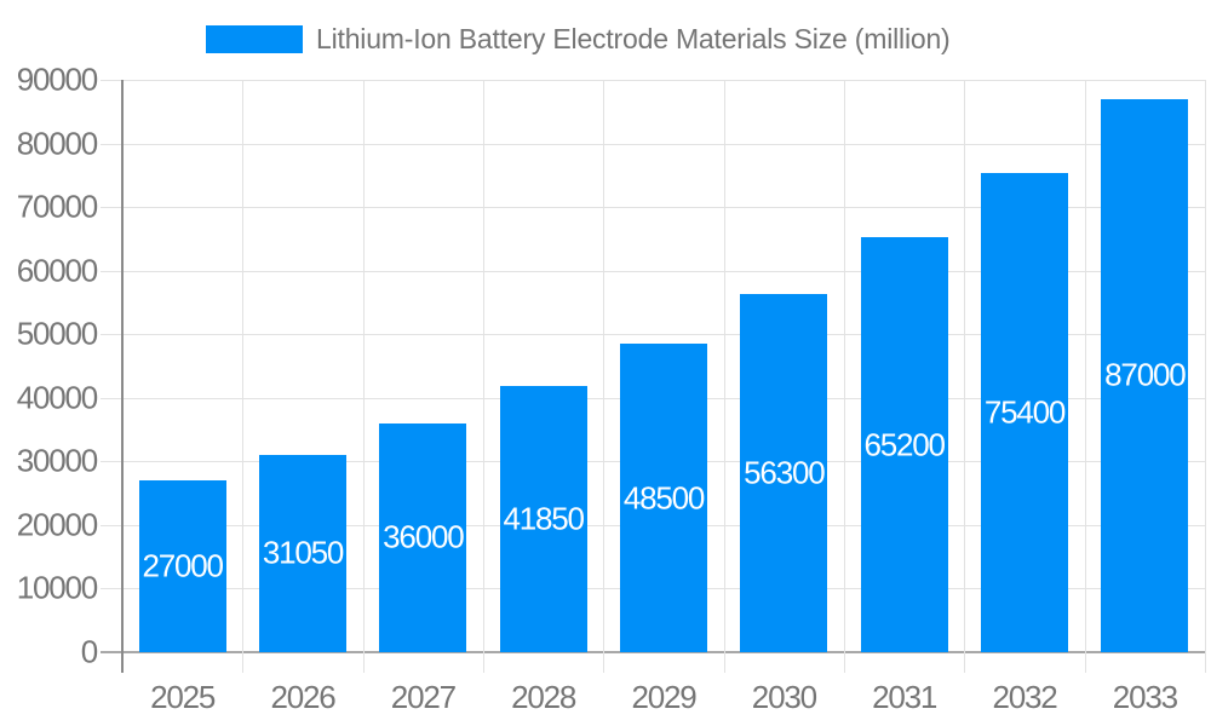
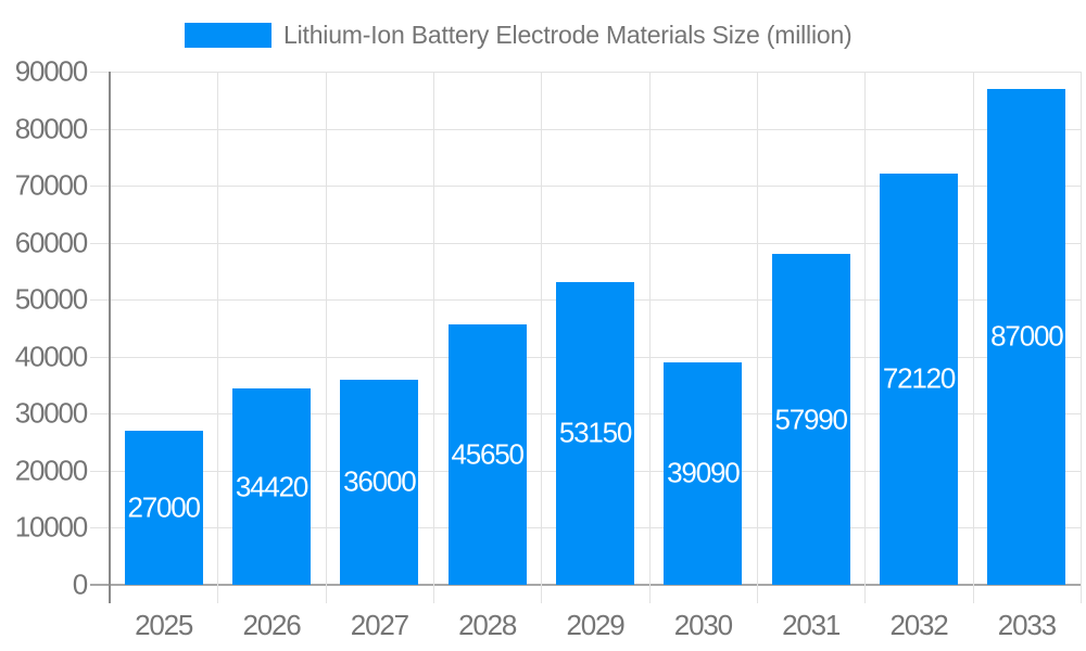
2026: 31050 -> 34420
2028: 41850 -> 45650
2029: 48500 -> 53150
2030: 56300 -> 39090
2031: 65200 -> 57990
2032: 75400 -> 72120
